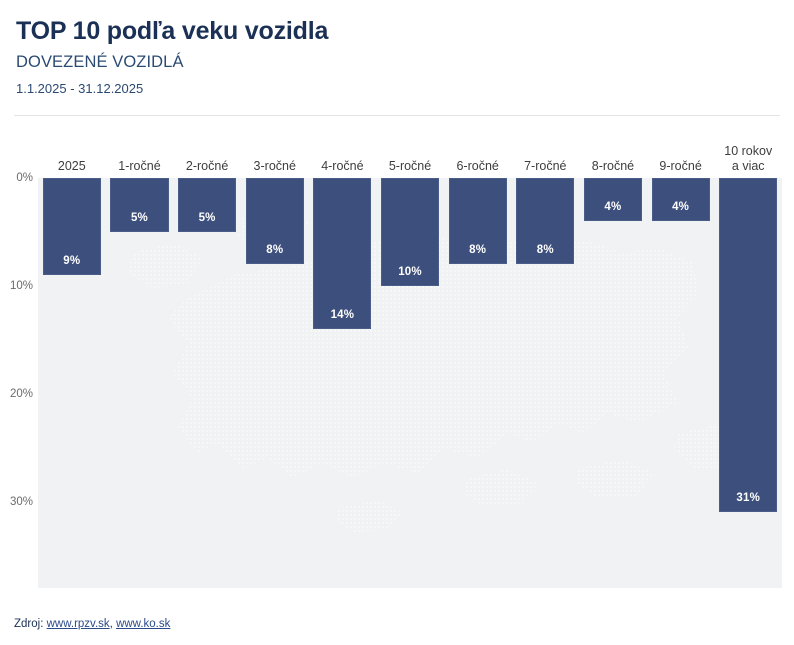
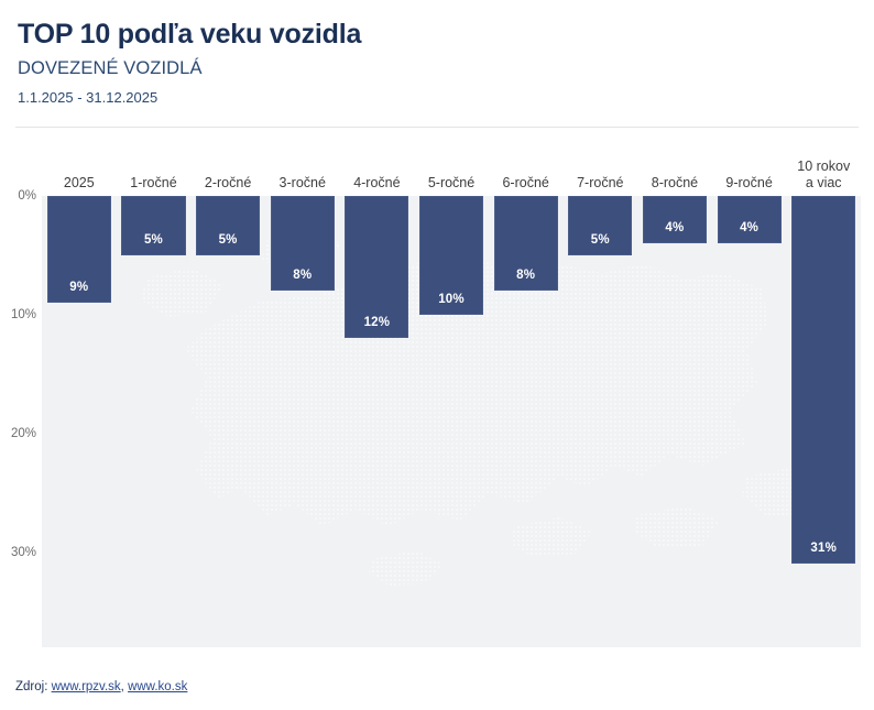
4-ročné: 14% -> 12%
7-ročné: 8% -> 5%
